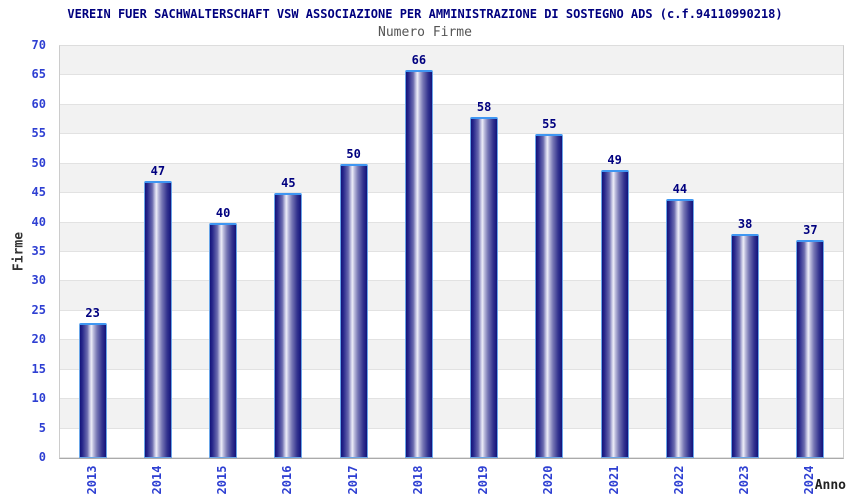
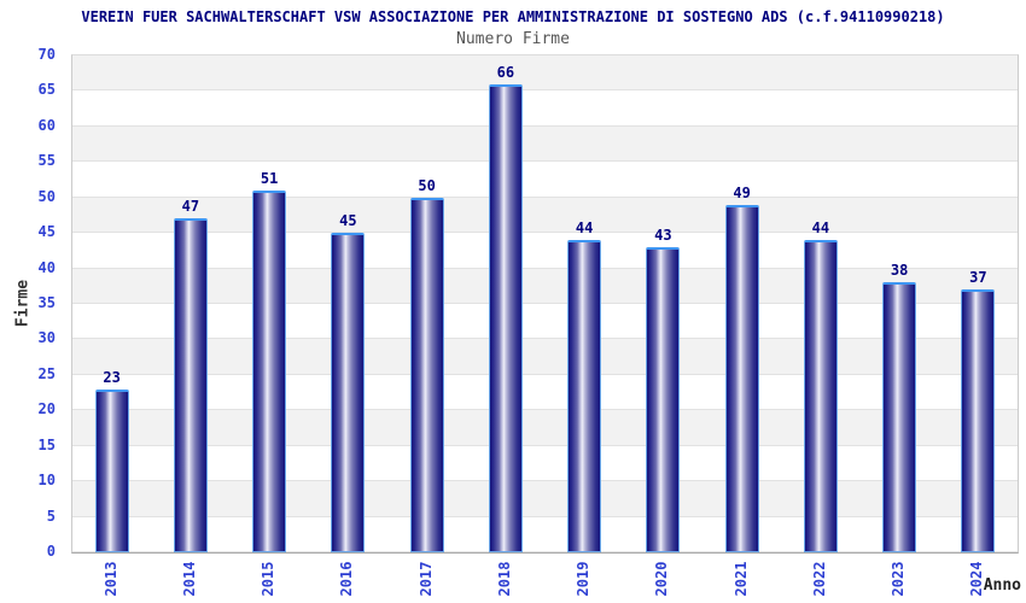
2015: 40 -> 51
2019: 58 -> 44
2020: 55 -> 43
